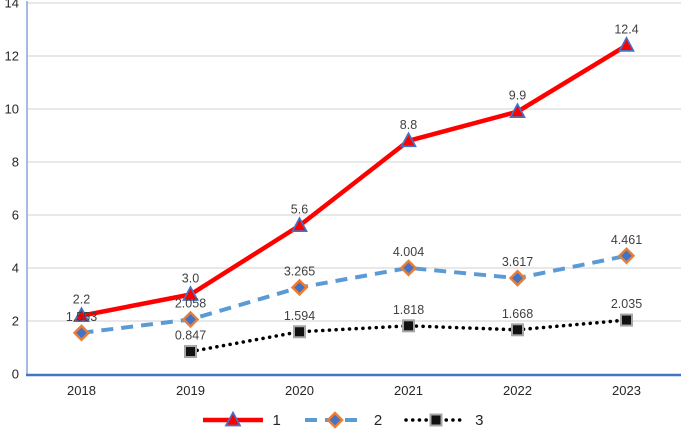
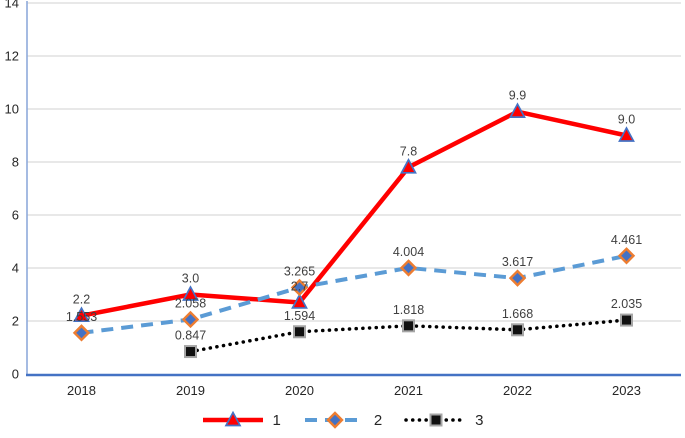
1/2020: 5.6 -> 2.7
1/2021: 8.8 -> 7.8
1/2023: 12.4 -> 9.0
